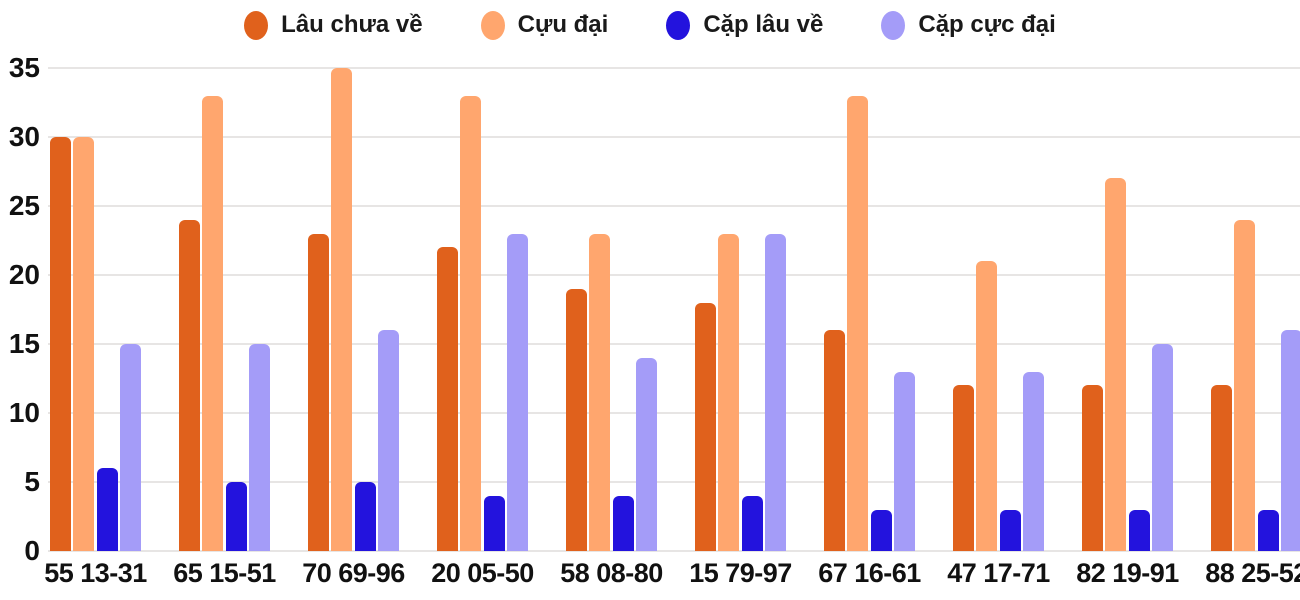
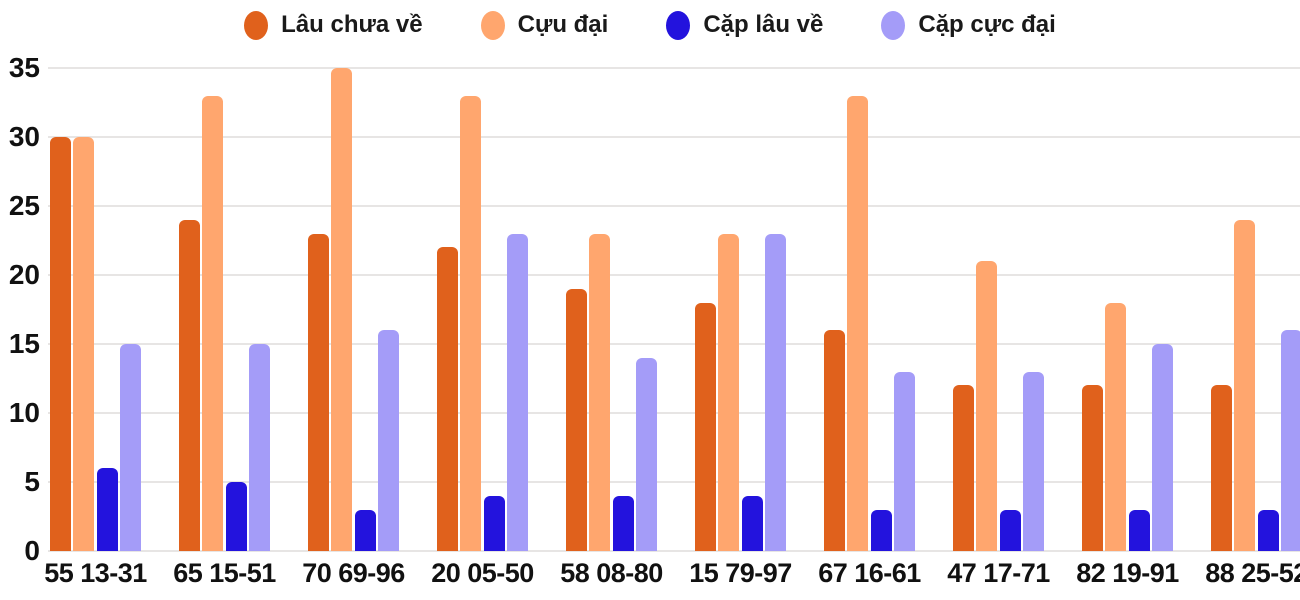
Cặp lâu về/70 69-96: 5 -> 3
Cựu đại/82 19-91: 27 -> 18
